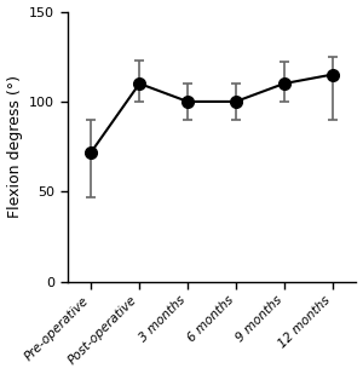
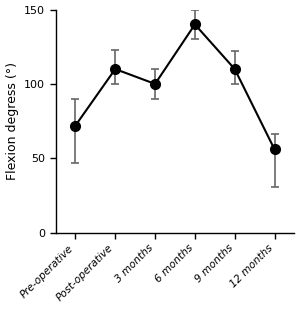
6 months: 100 -> 140
12 months: 115 -> 56
